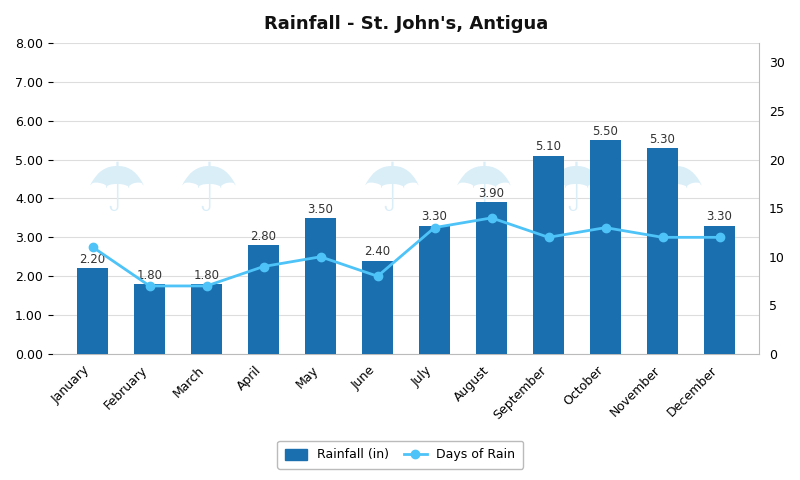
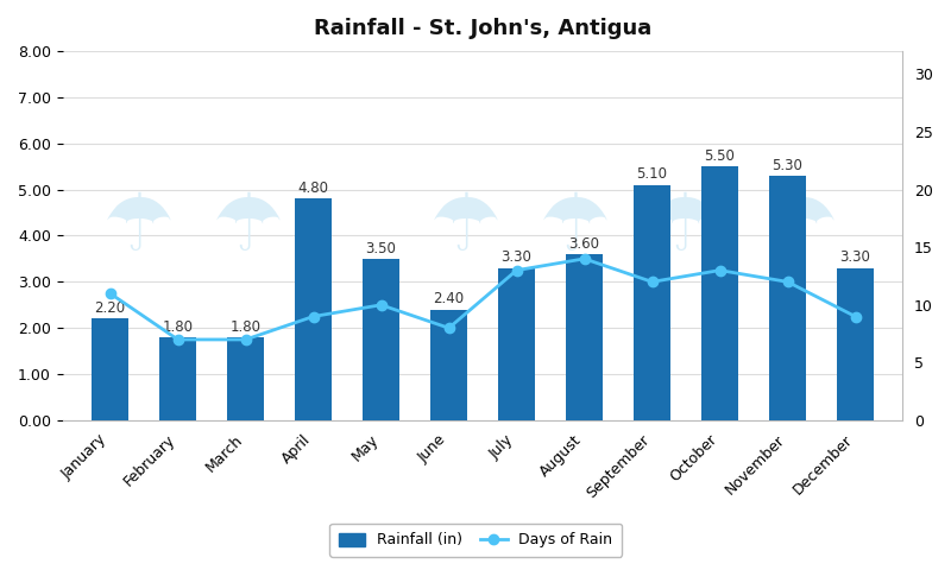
Rainfall (in)/April: 2.80 -> 4.80
Rainfall (in)/August: 3.9 -> 3.6
Days of Rain/December: 12 -> 9
